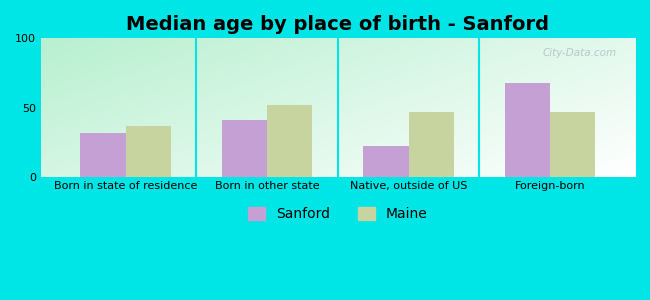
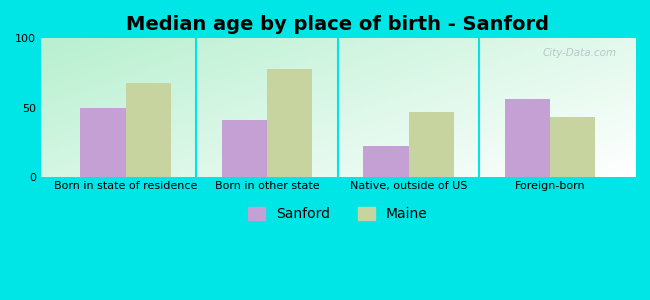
Sanford/Born in state of residence: 32 -> 50
Maine/Born in state of residence: 37 -> 68
Maine/Born in other state: 52 -> 78
Sanford/Foreign-born: 68 -> 56
Maine/Foreign-born: 47 -> 43
